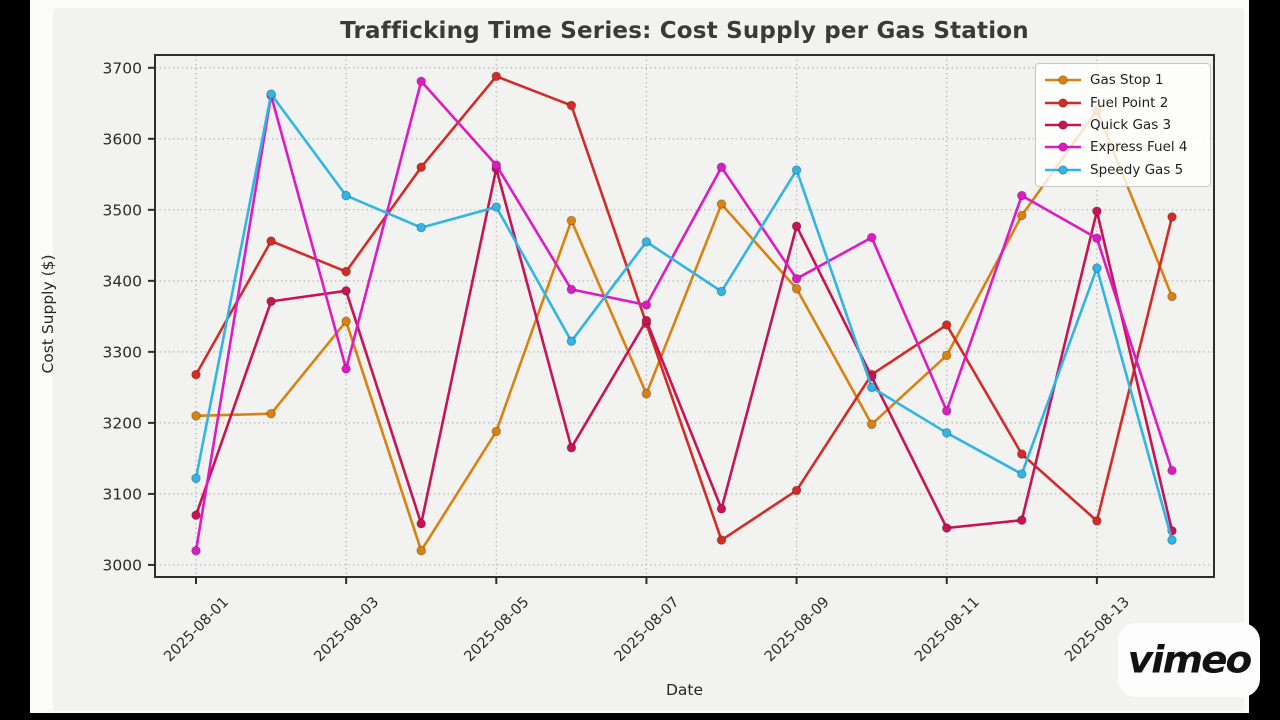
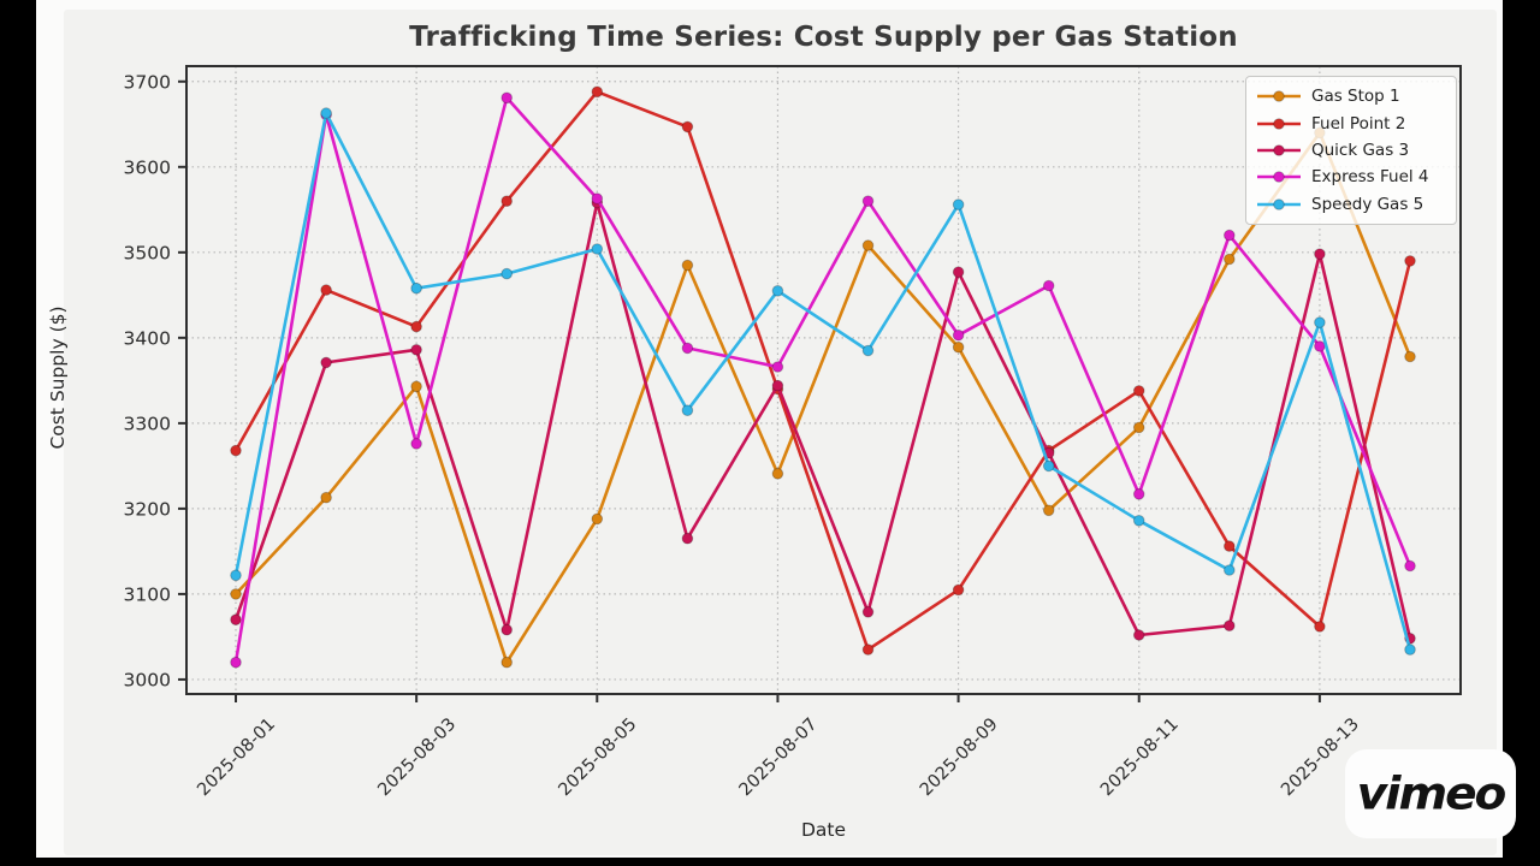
Gas Stop 1/2025-08-01: 3210 -> 3100
Speedy Gas 5/2025-08-03: 3520 -> 3460
Express Fuel 4/2025-08-13: 3460 -> 3390
